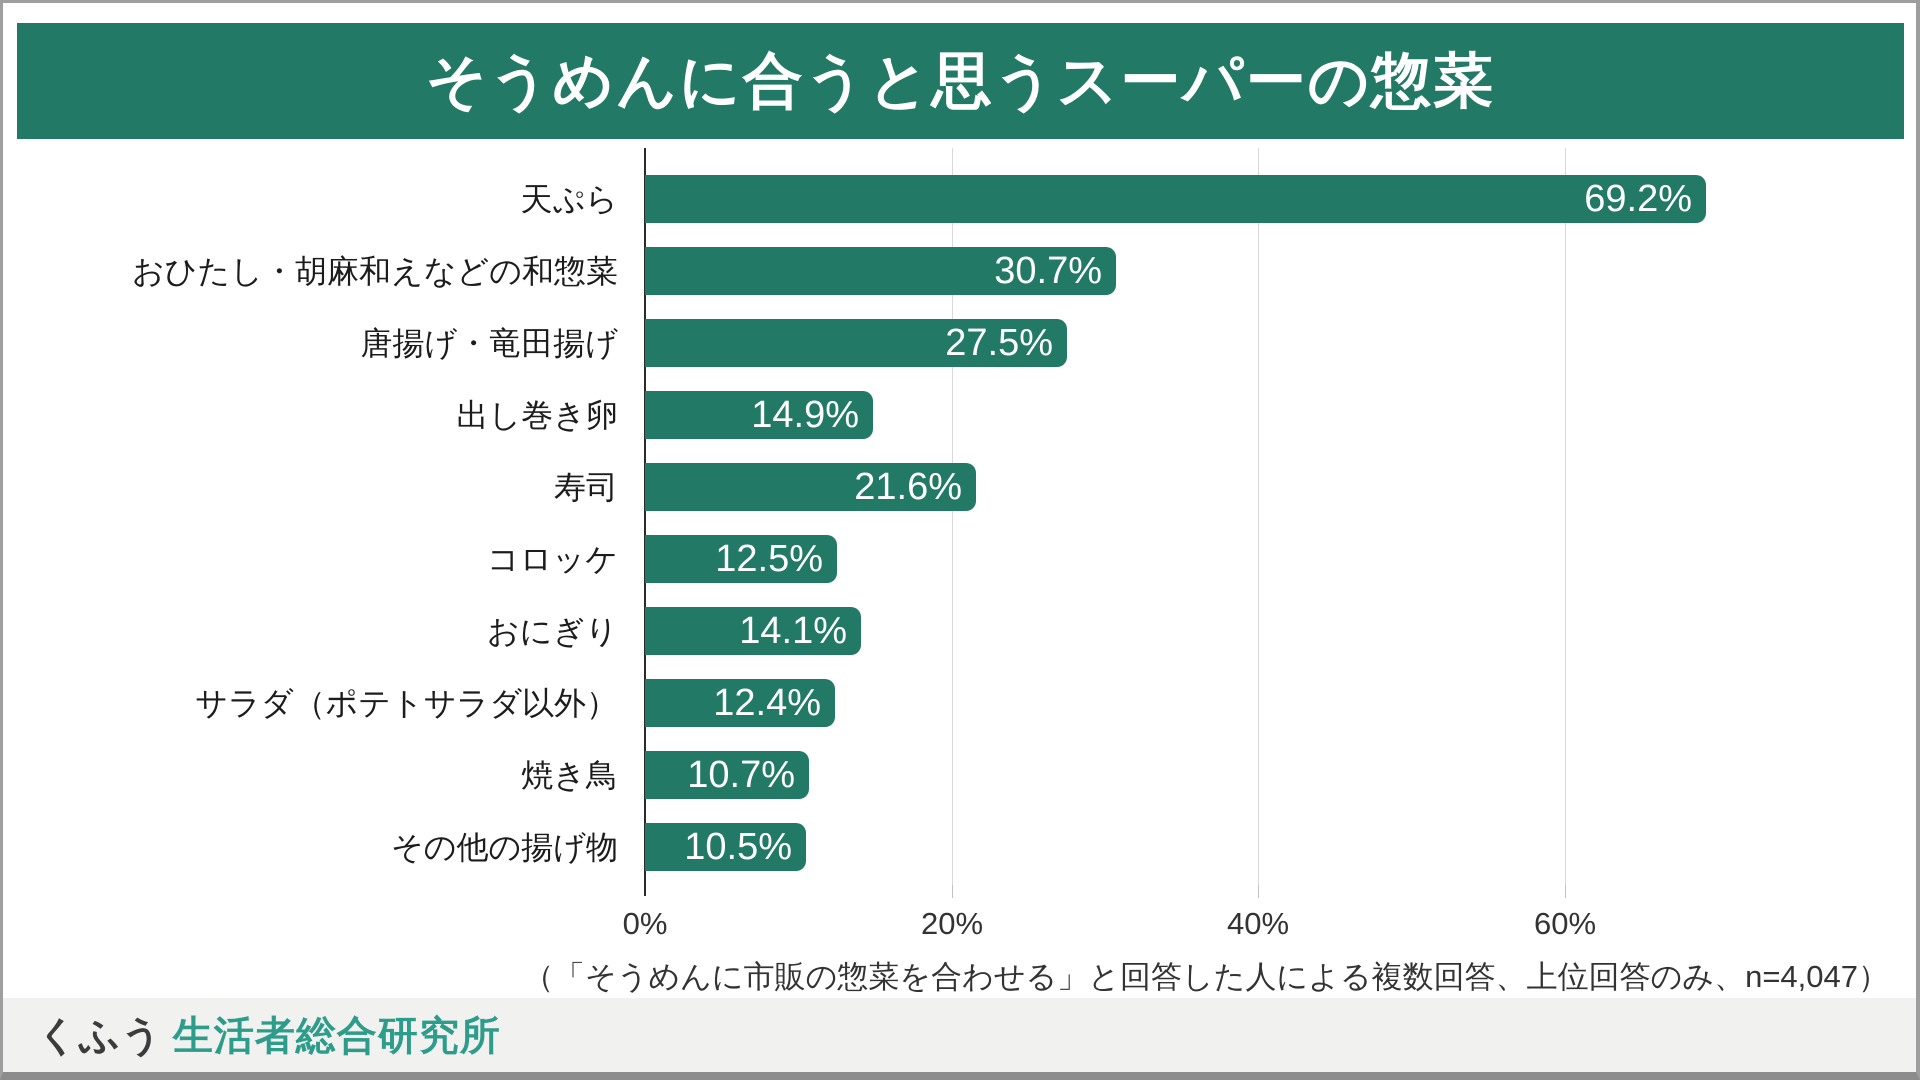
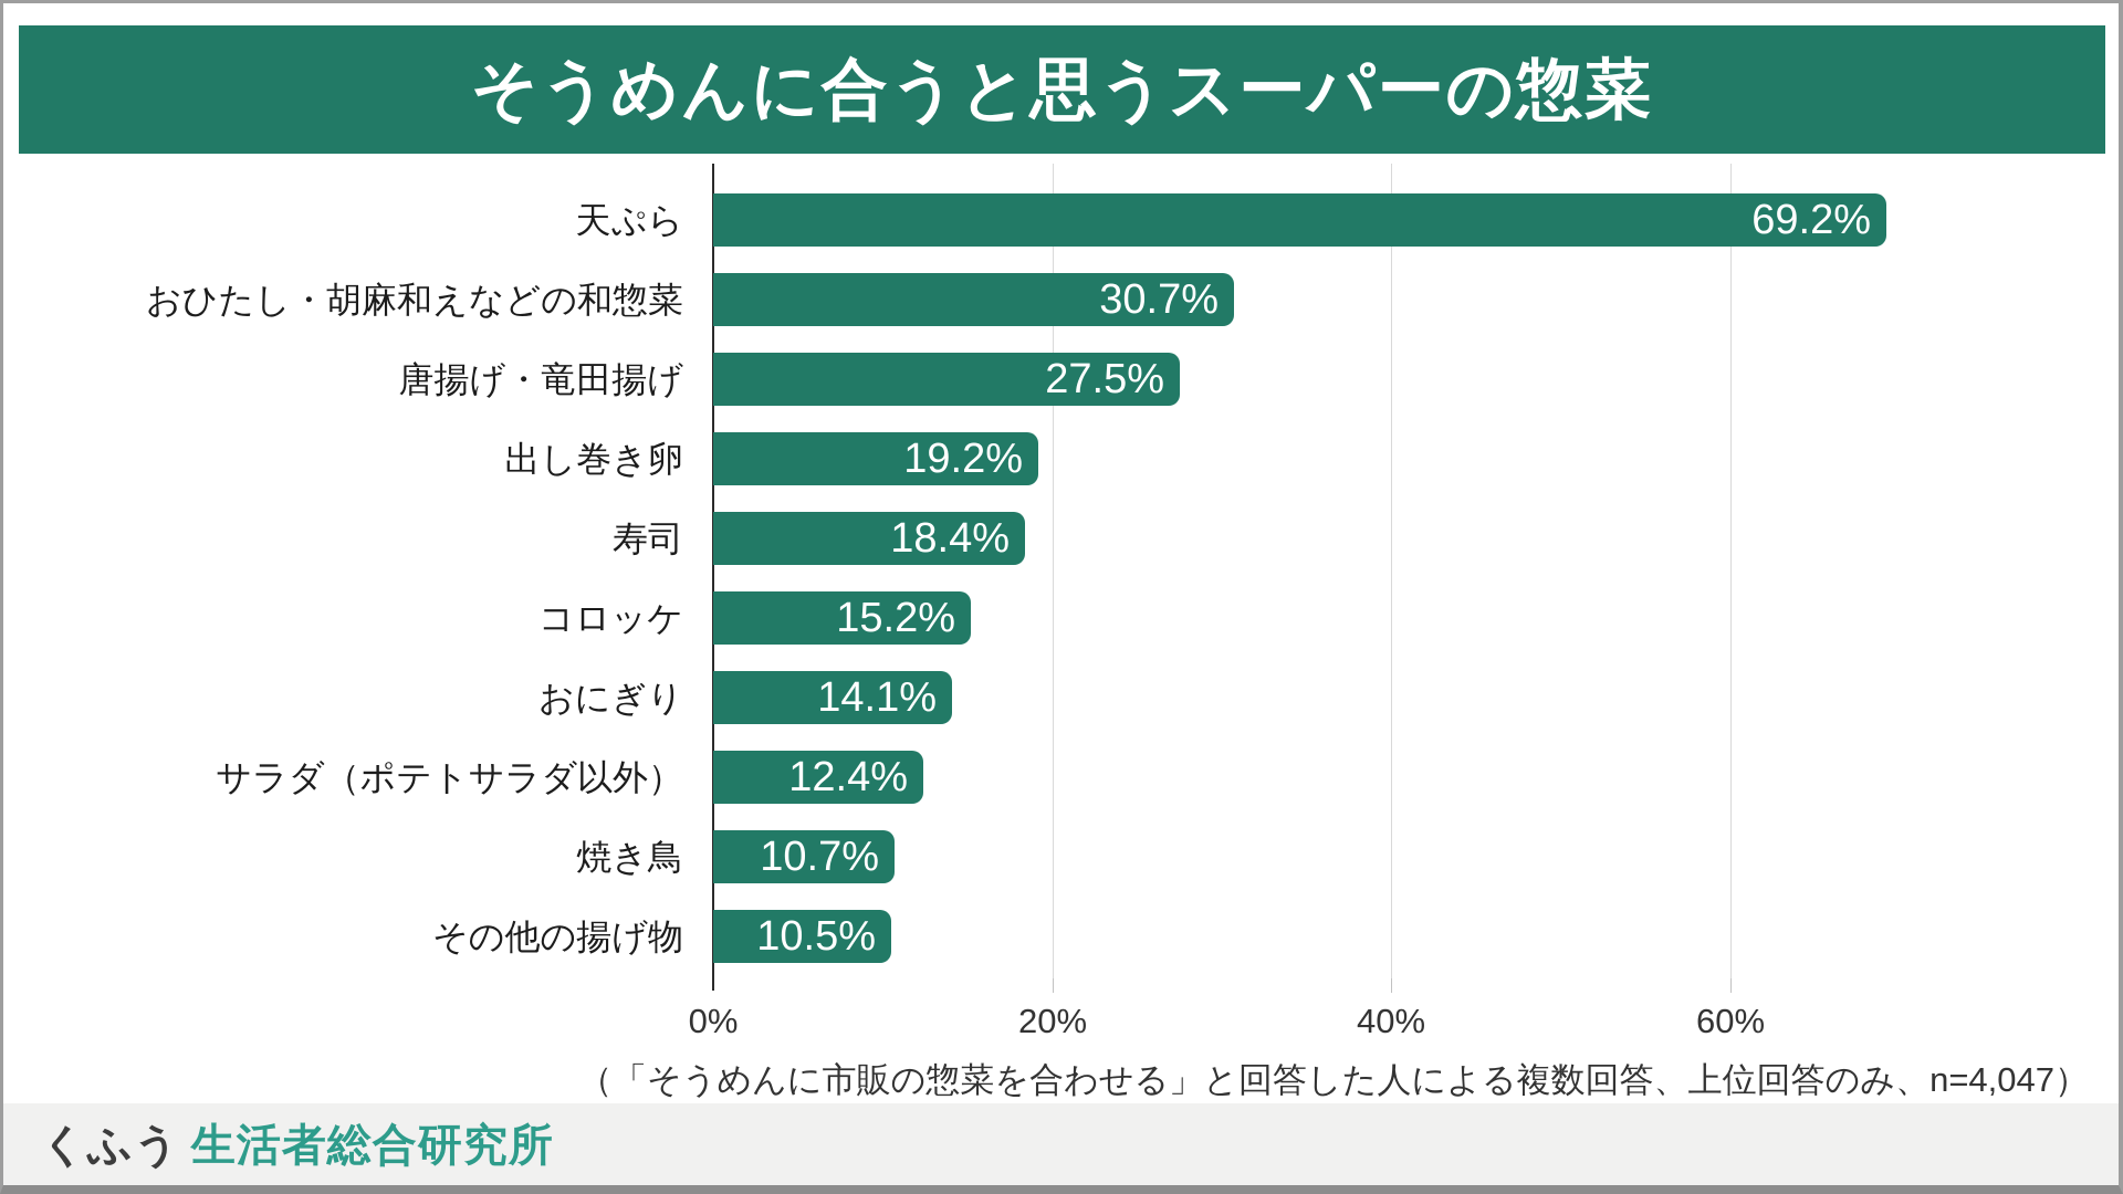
出し巻き卵: 14.9% -> 19.2%
寿司: 21.6% -> 18.4%
コロッケ: 12.5% -> 15.2%
